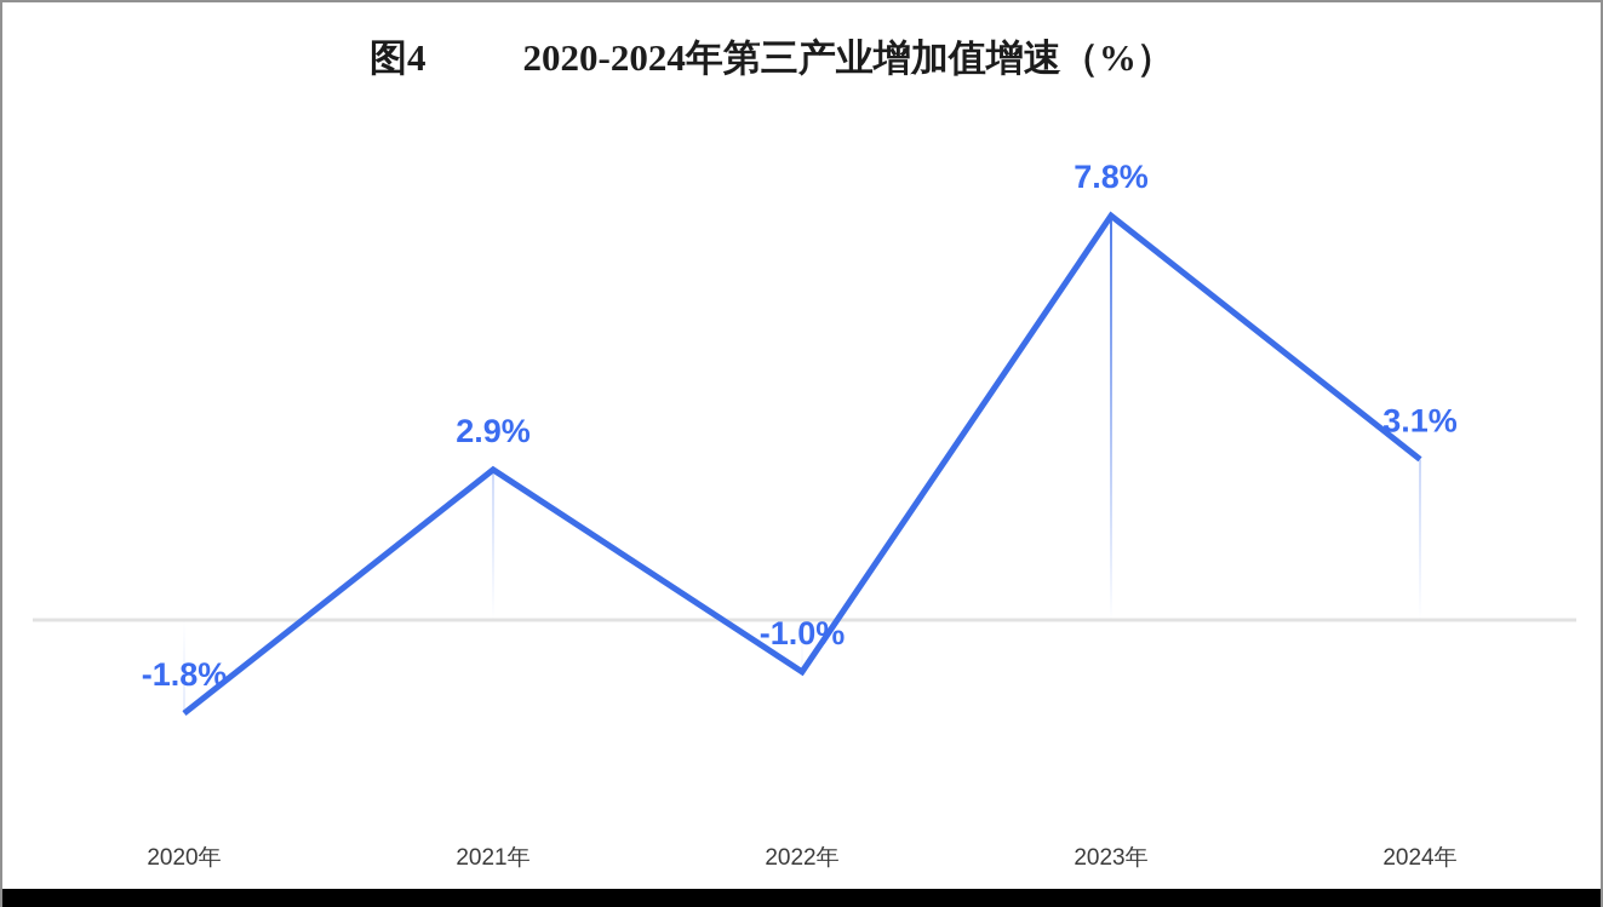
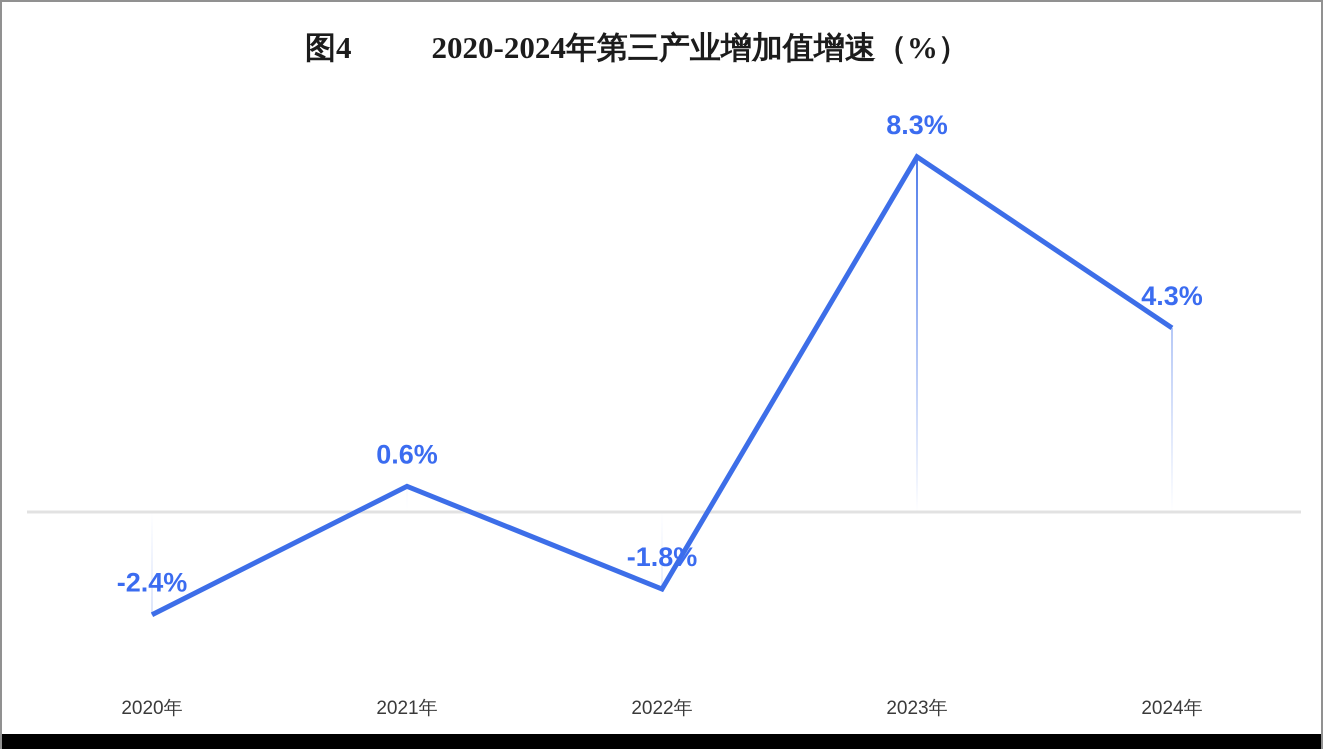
2020年: -1.8% -> -2.4%
2021年: 2.9% -> 0.6%
2022年: -1.0% -> -1.8%
2023年: 7.8% -> 8.3%
2024年: 3.1% -> 4.3%
